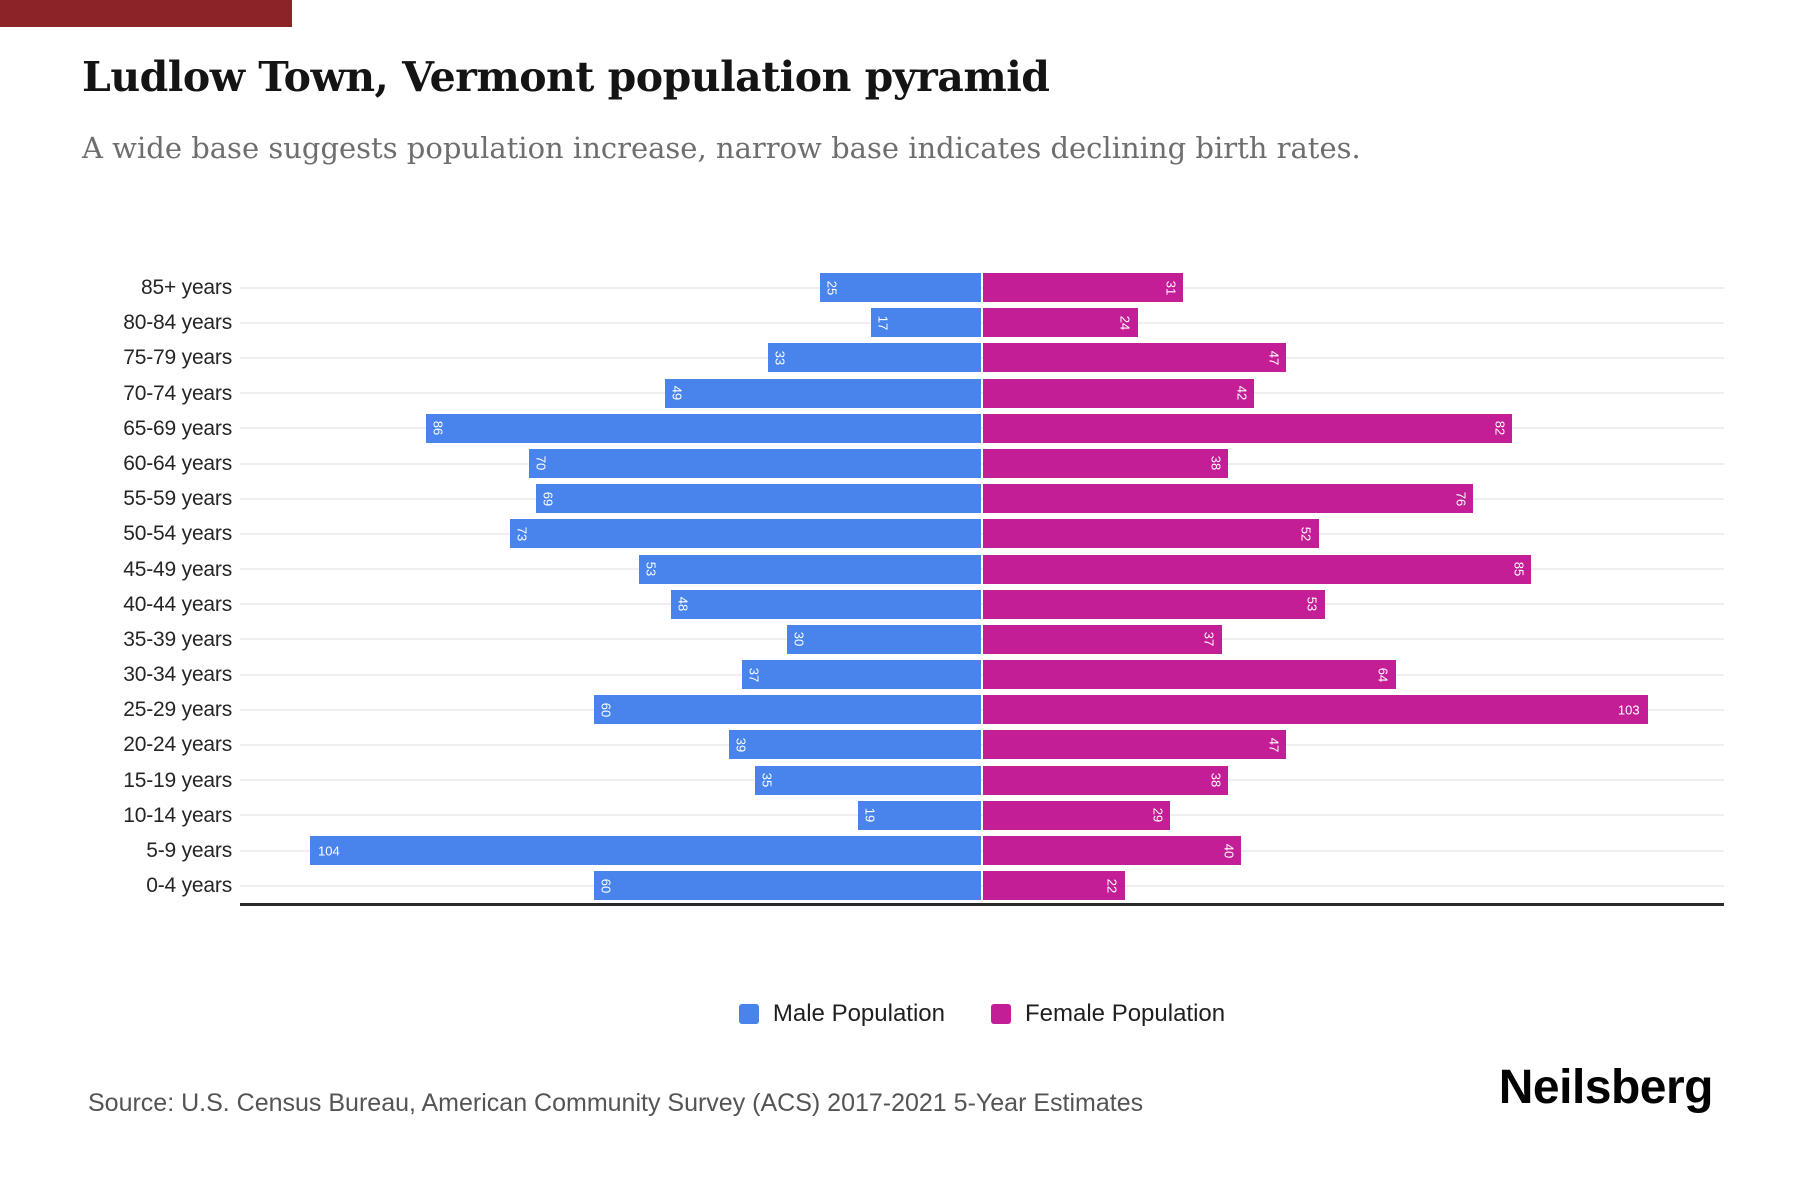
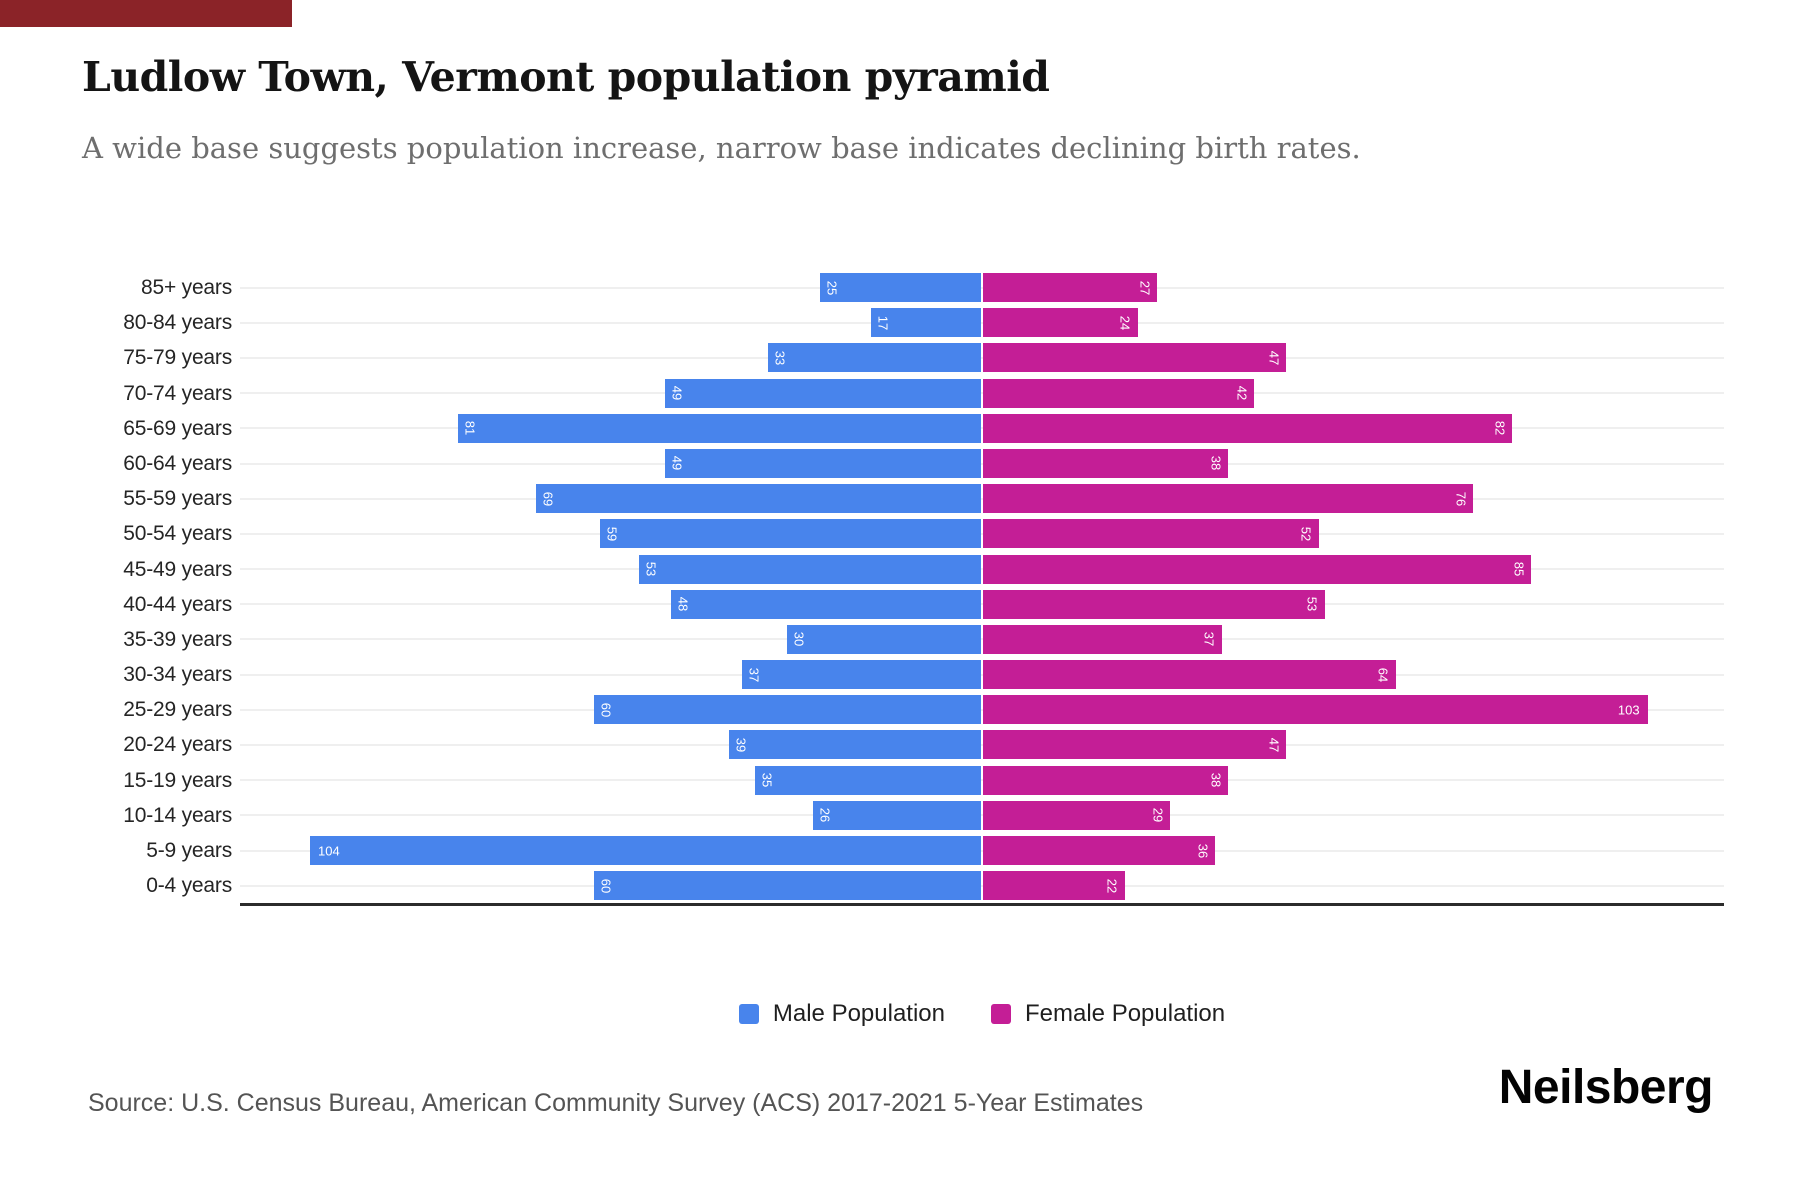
Female Population/85+ years: 31 -> 27
Male Population/65-69 years: 86 -> 81
Male Population/60-64 years: 70 -> 49
Male Population/50-54 years: 73 -> 59
Male Population/10-14 years: 19 -> 26
Female Population/5-9 years: 40 -> 36
